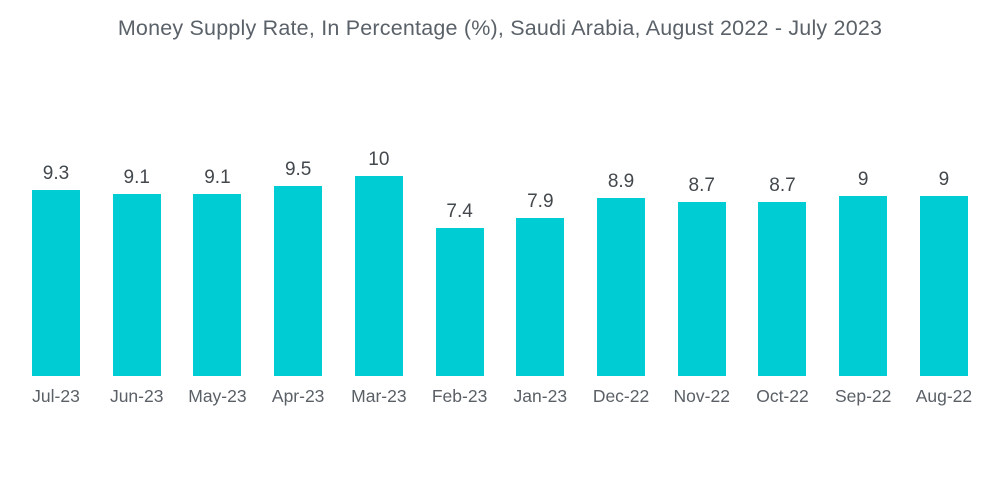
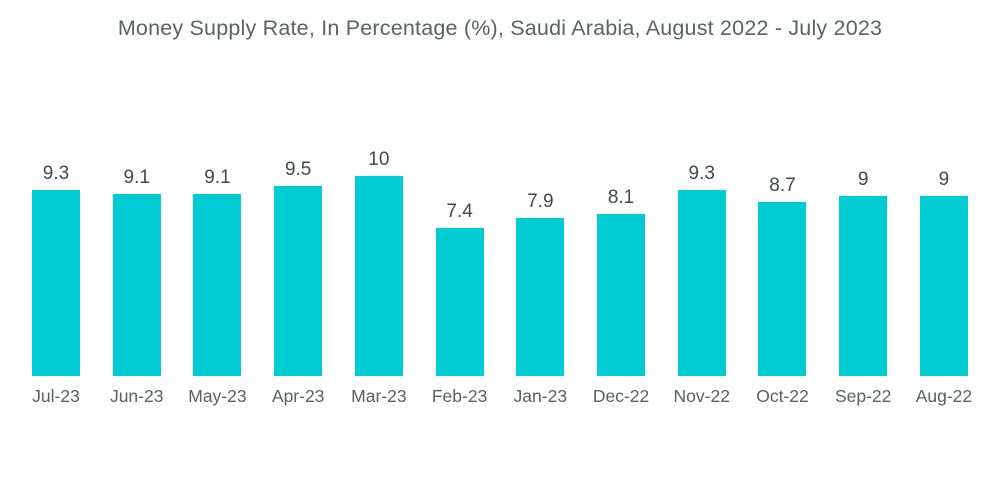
Dec-22: 8.9 -> 8.1
Nov-22: 8.7 -> 9.3
